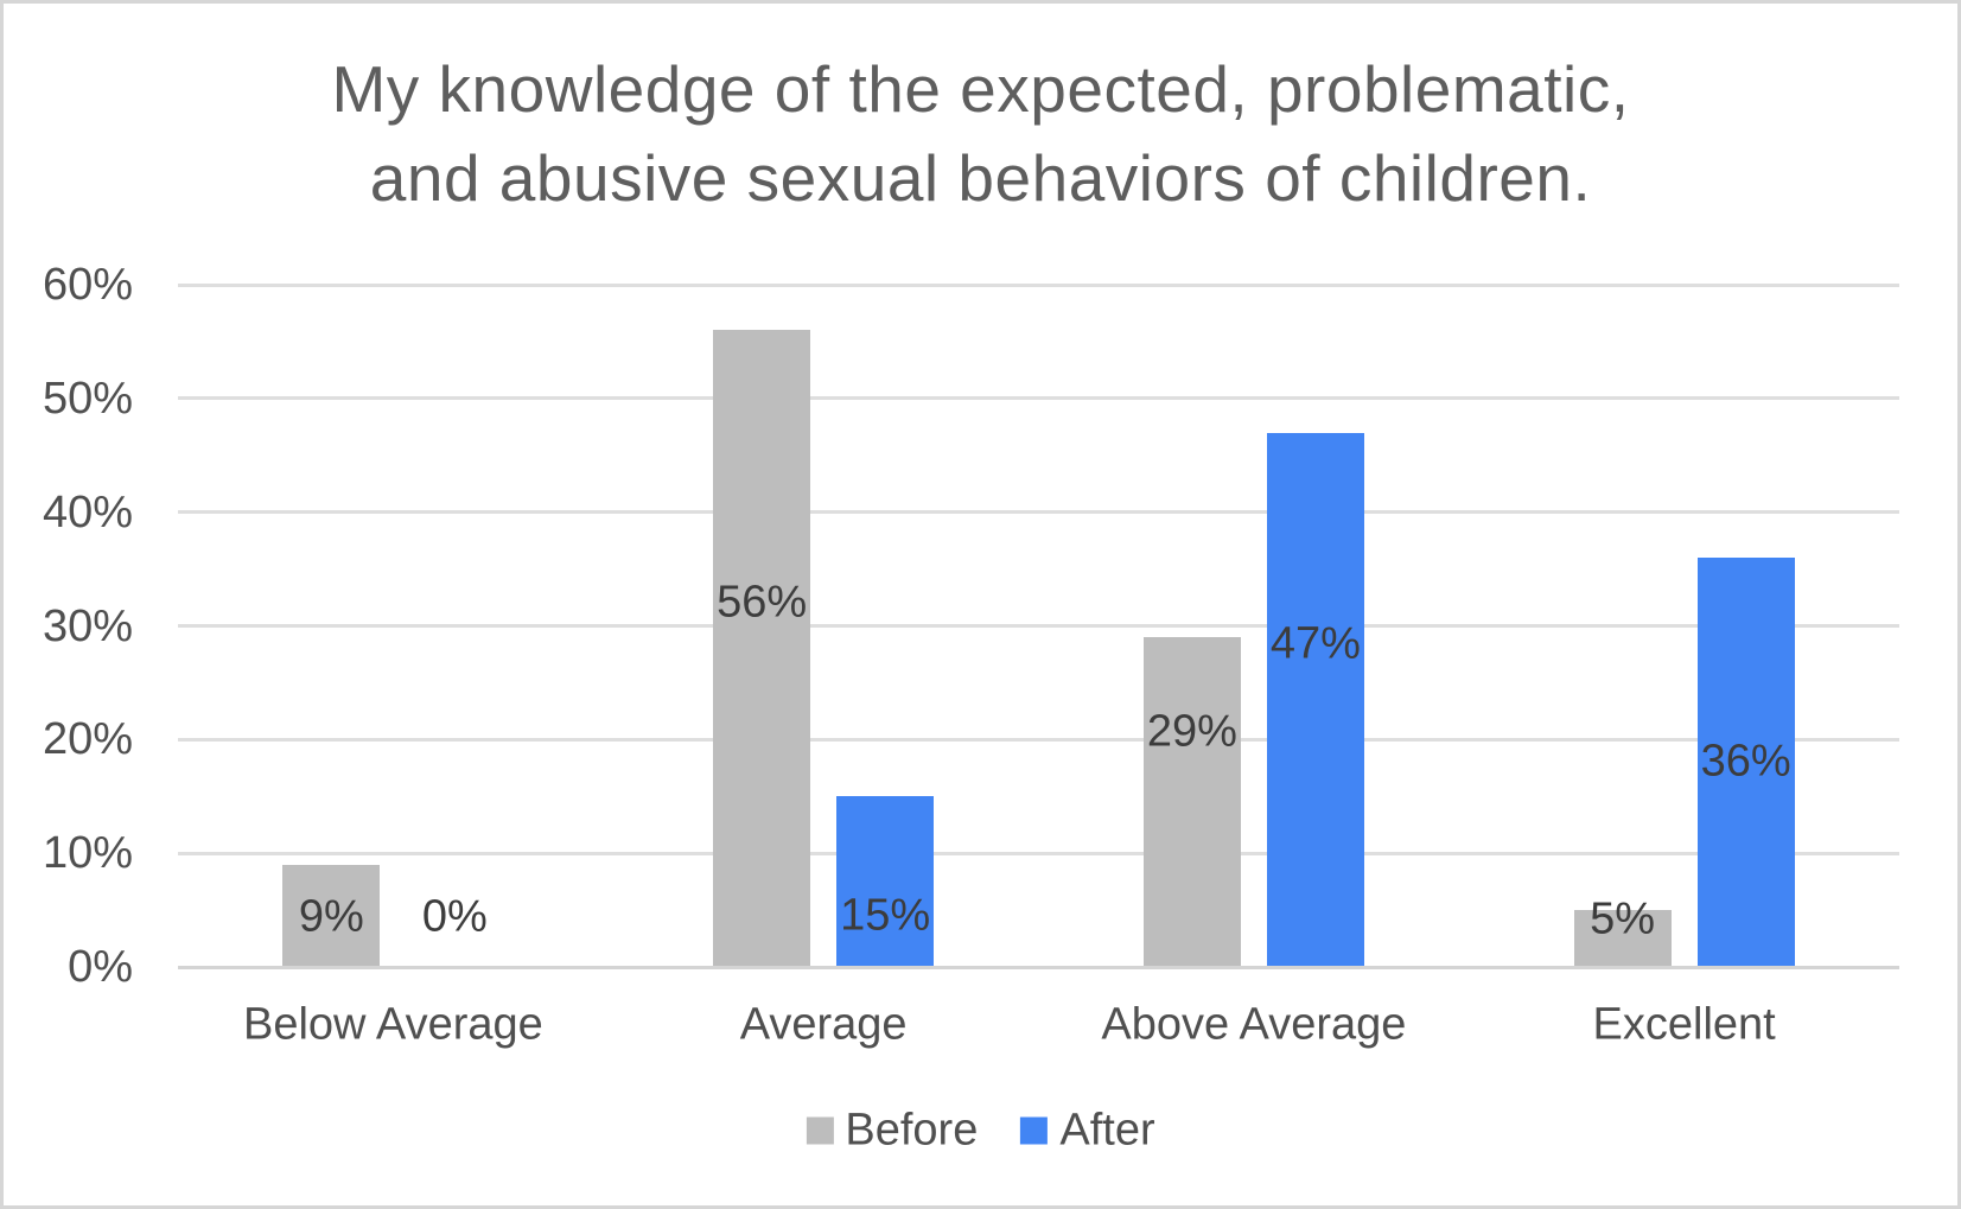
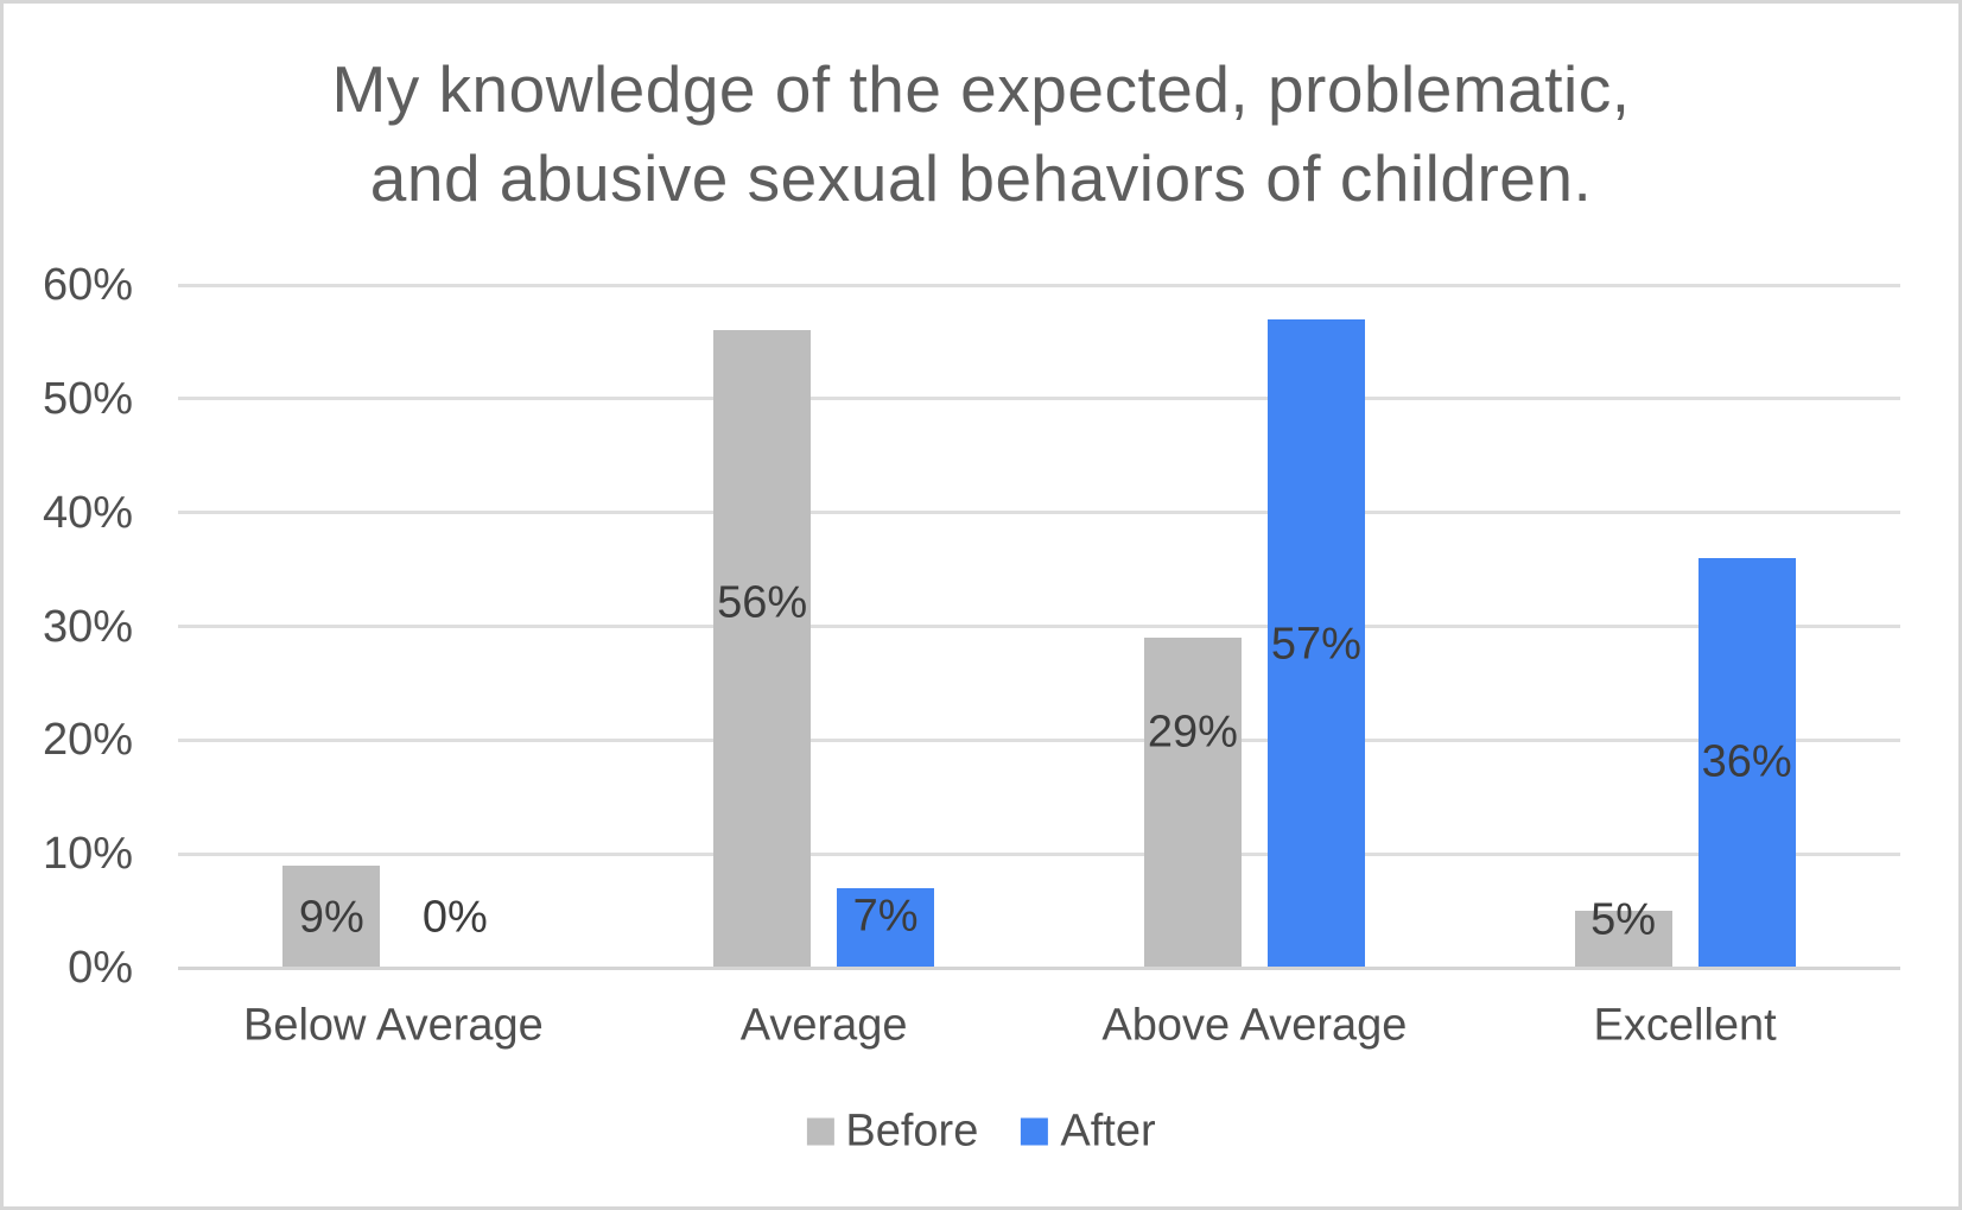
After/Average: 15% -> 7%
After/Above Average: 47% -> 57%
